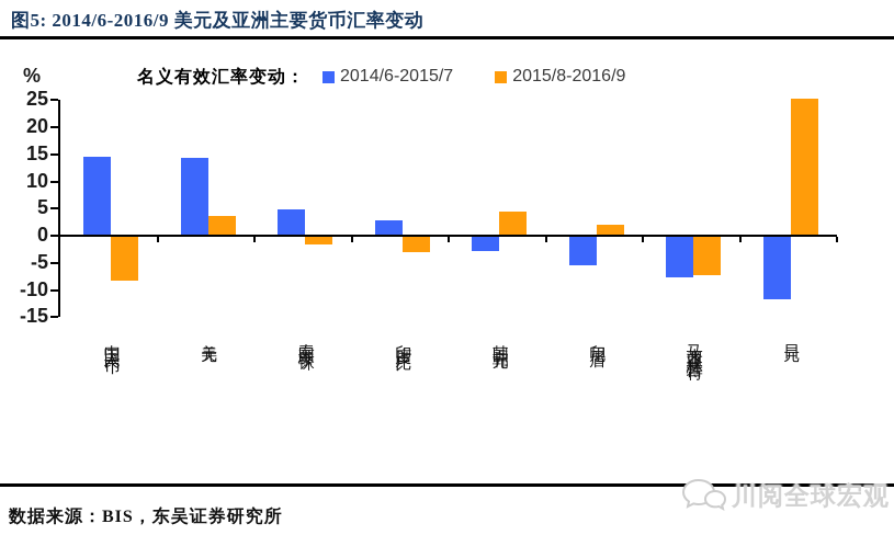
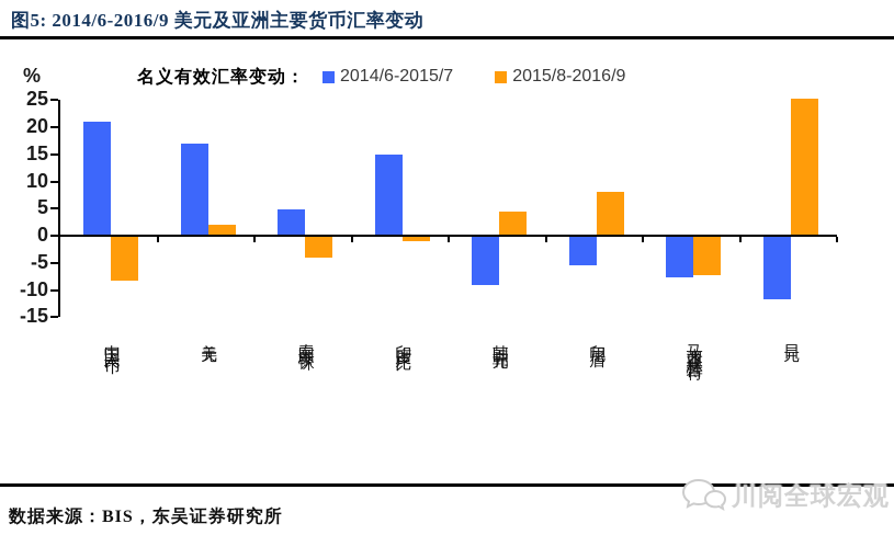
2014/6-2015/7/中国人民币: 14 -> 21
2014/6-2015/7/美元: 14 -> 17
2015/8-2016/9/美元: 4 -> 2
2015/8-2016/9/泰国泰铢: -2 -> -4
2014/6-2015/7/印度卢比: 3 -> 15
2015/8-2016/9/印度卢比: -3 -> -1
2014/6-2015/7/韩国韩元: -3 -> -9
2015/8-2016/9/印尼盾: 2 -> 8
